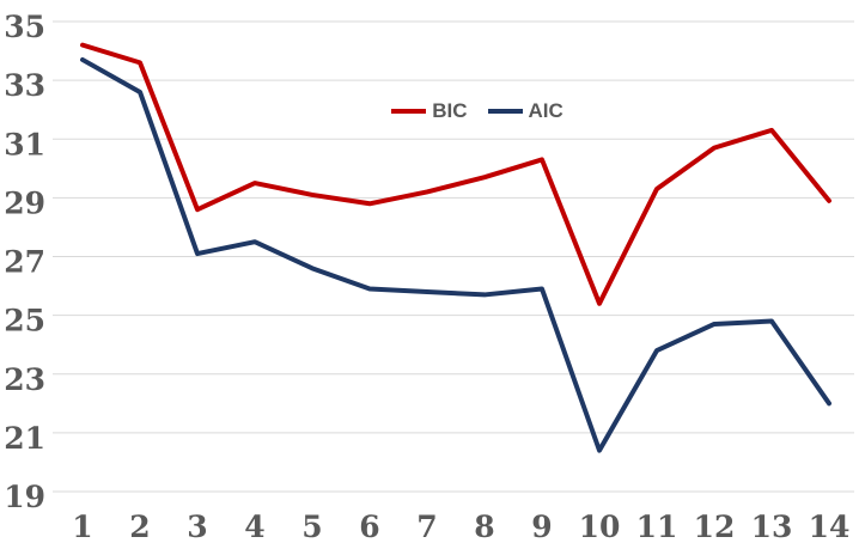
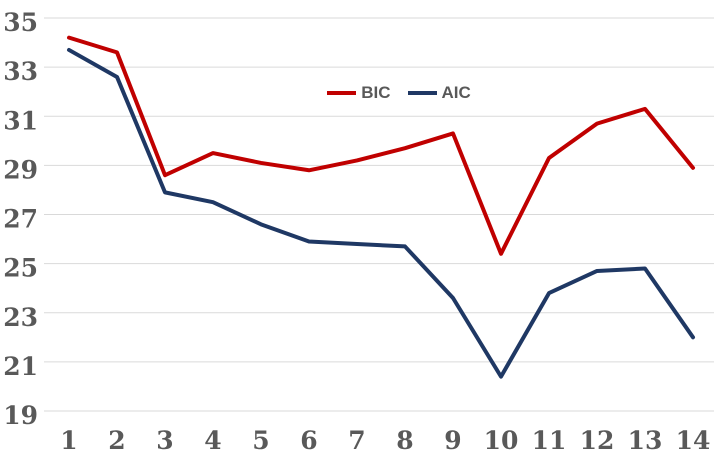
AIC/3: 27.1 -> 27.9
AIC/9: 25.9 -> 23.6
